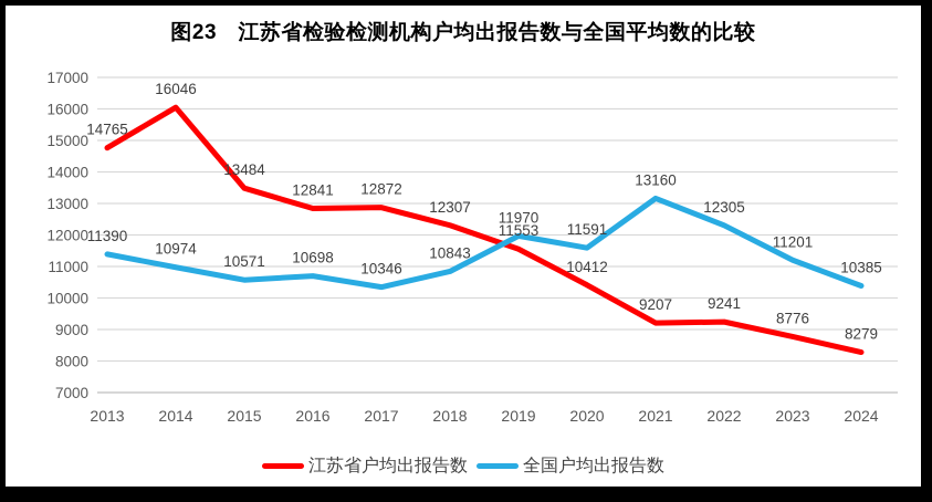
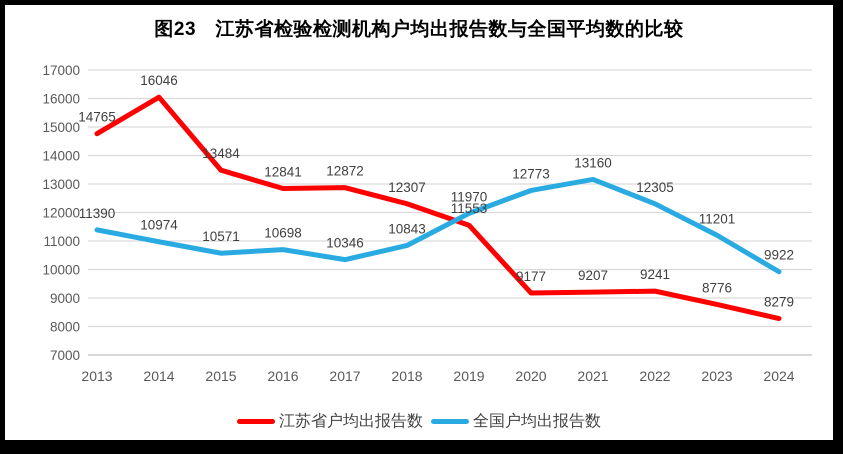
江苏省户均出报告数/2020: 10412 -> 9177
全国户均出报告数/2020: 11591 -> 12773
全国户均出报告数/2024: 10385 -> 9922
